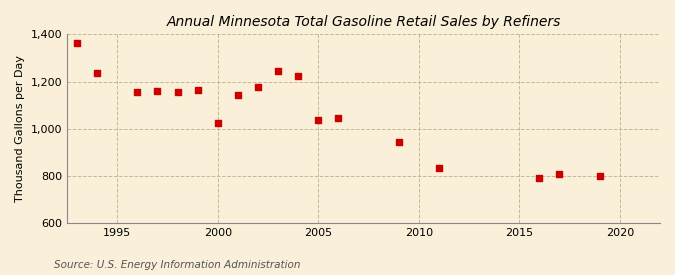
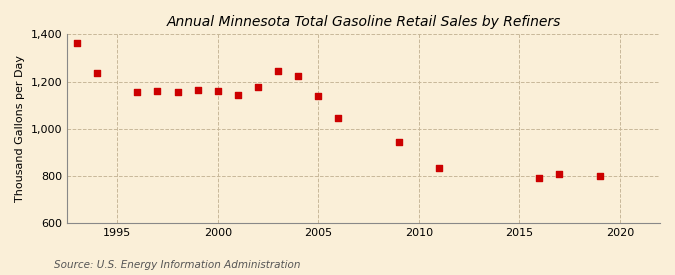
2000: 1,025 -> 1,160
2005: 1,035 -> 1,140
